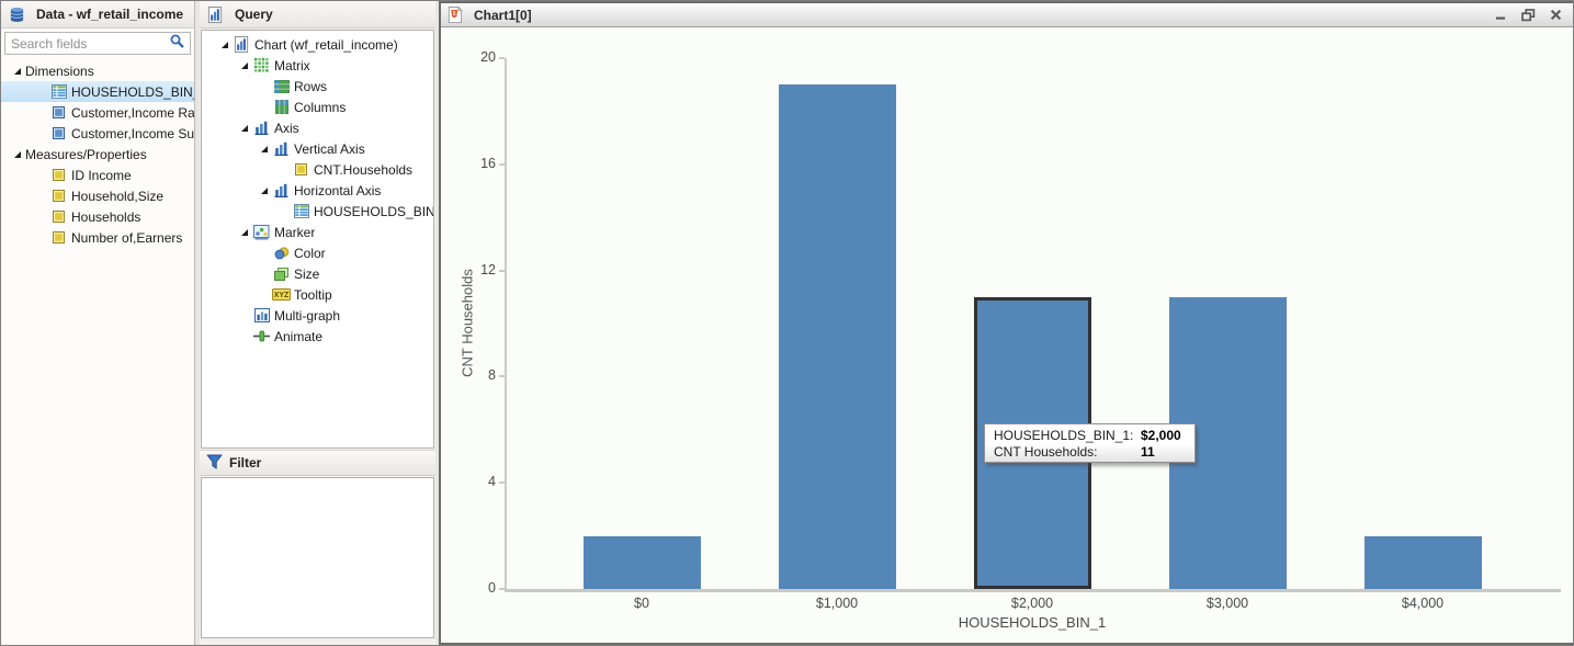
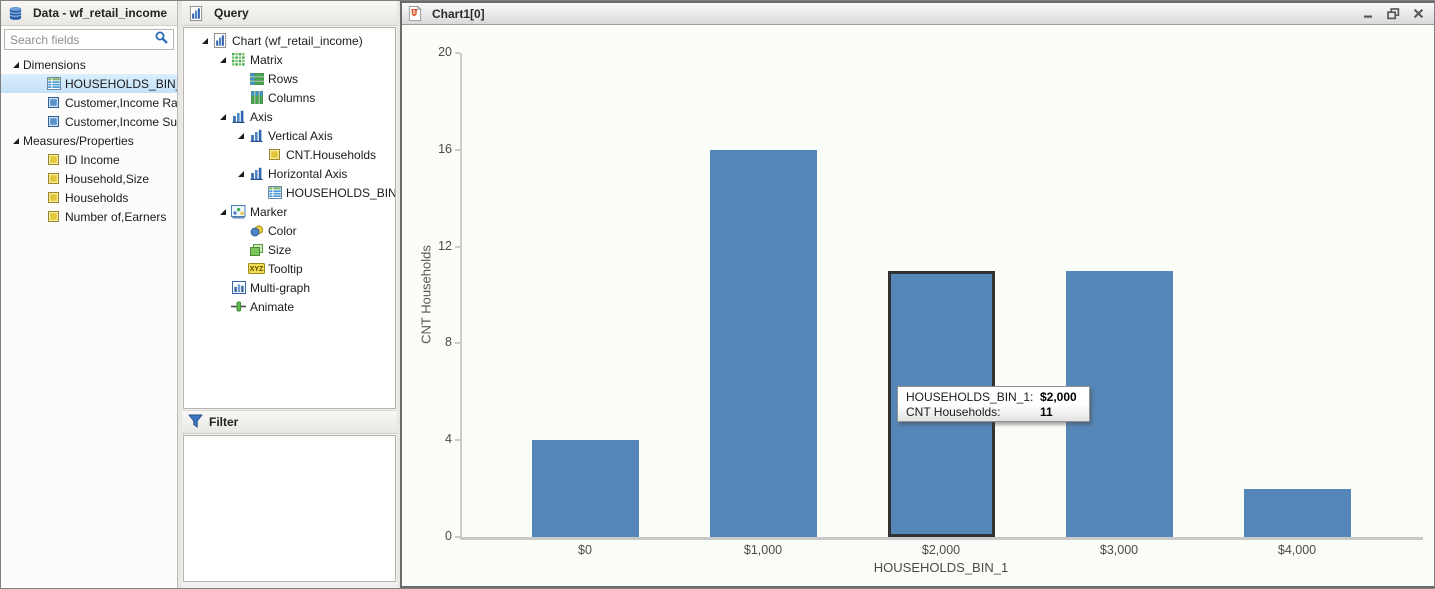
$0: 2 -> 4
$1,000: 19 -> 16
